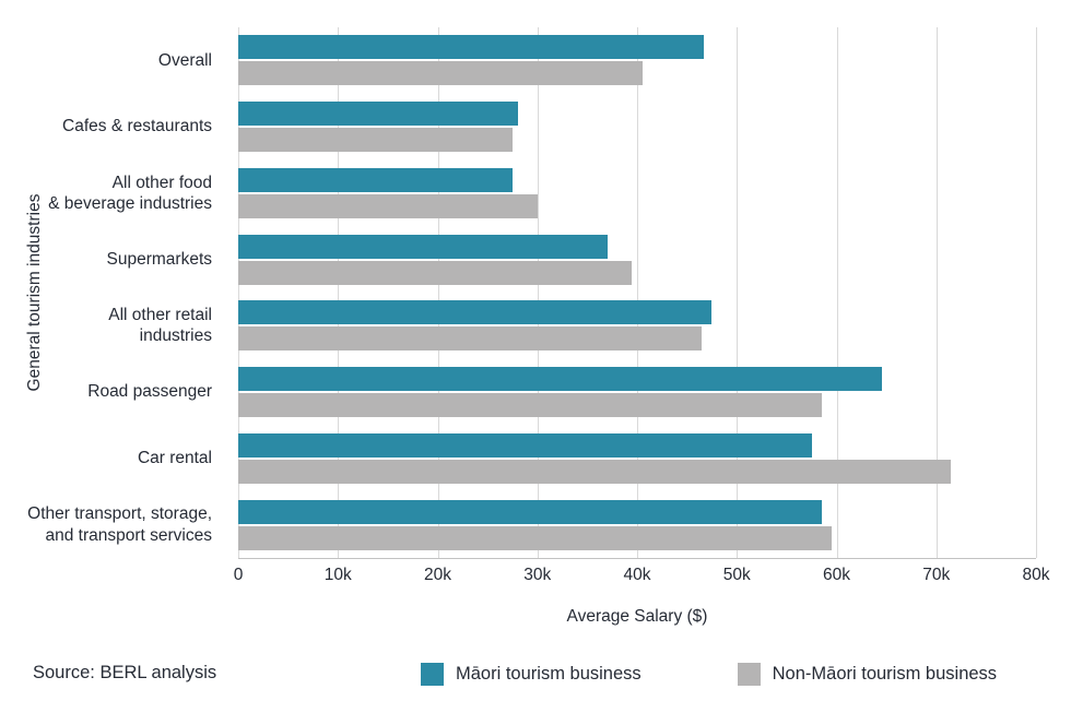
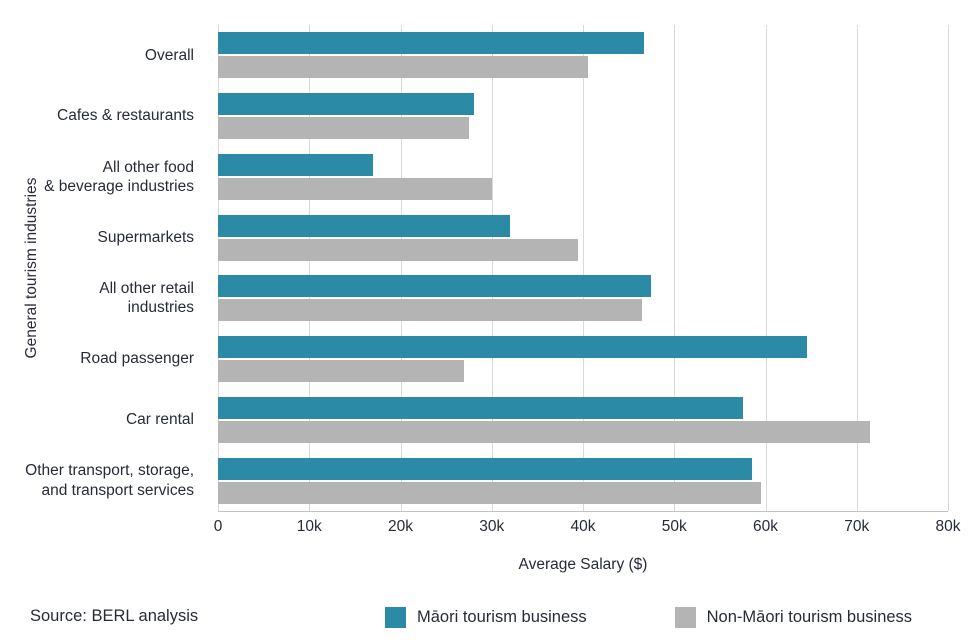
Māori tourism business/All other food & beverage industries: 28k -> 17k
Māori tourism business/Supermarkets: 37k -> 32k
Non-Māori tourism business/Road passenger: 58k -> 27k
